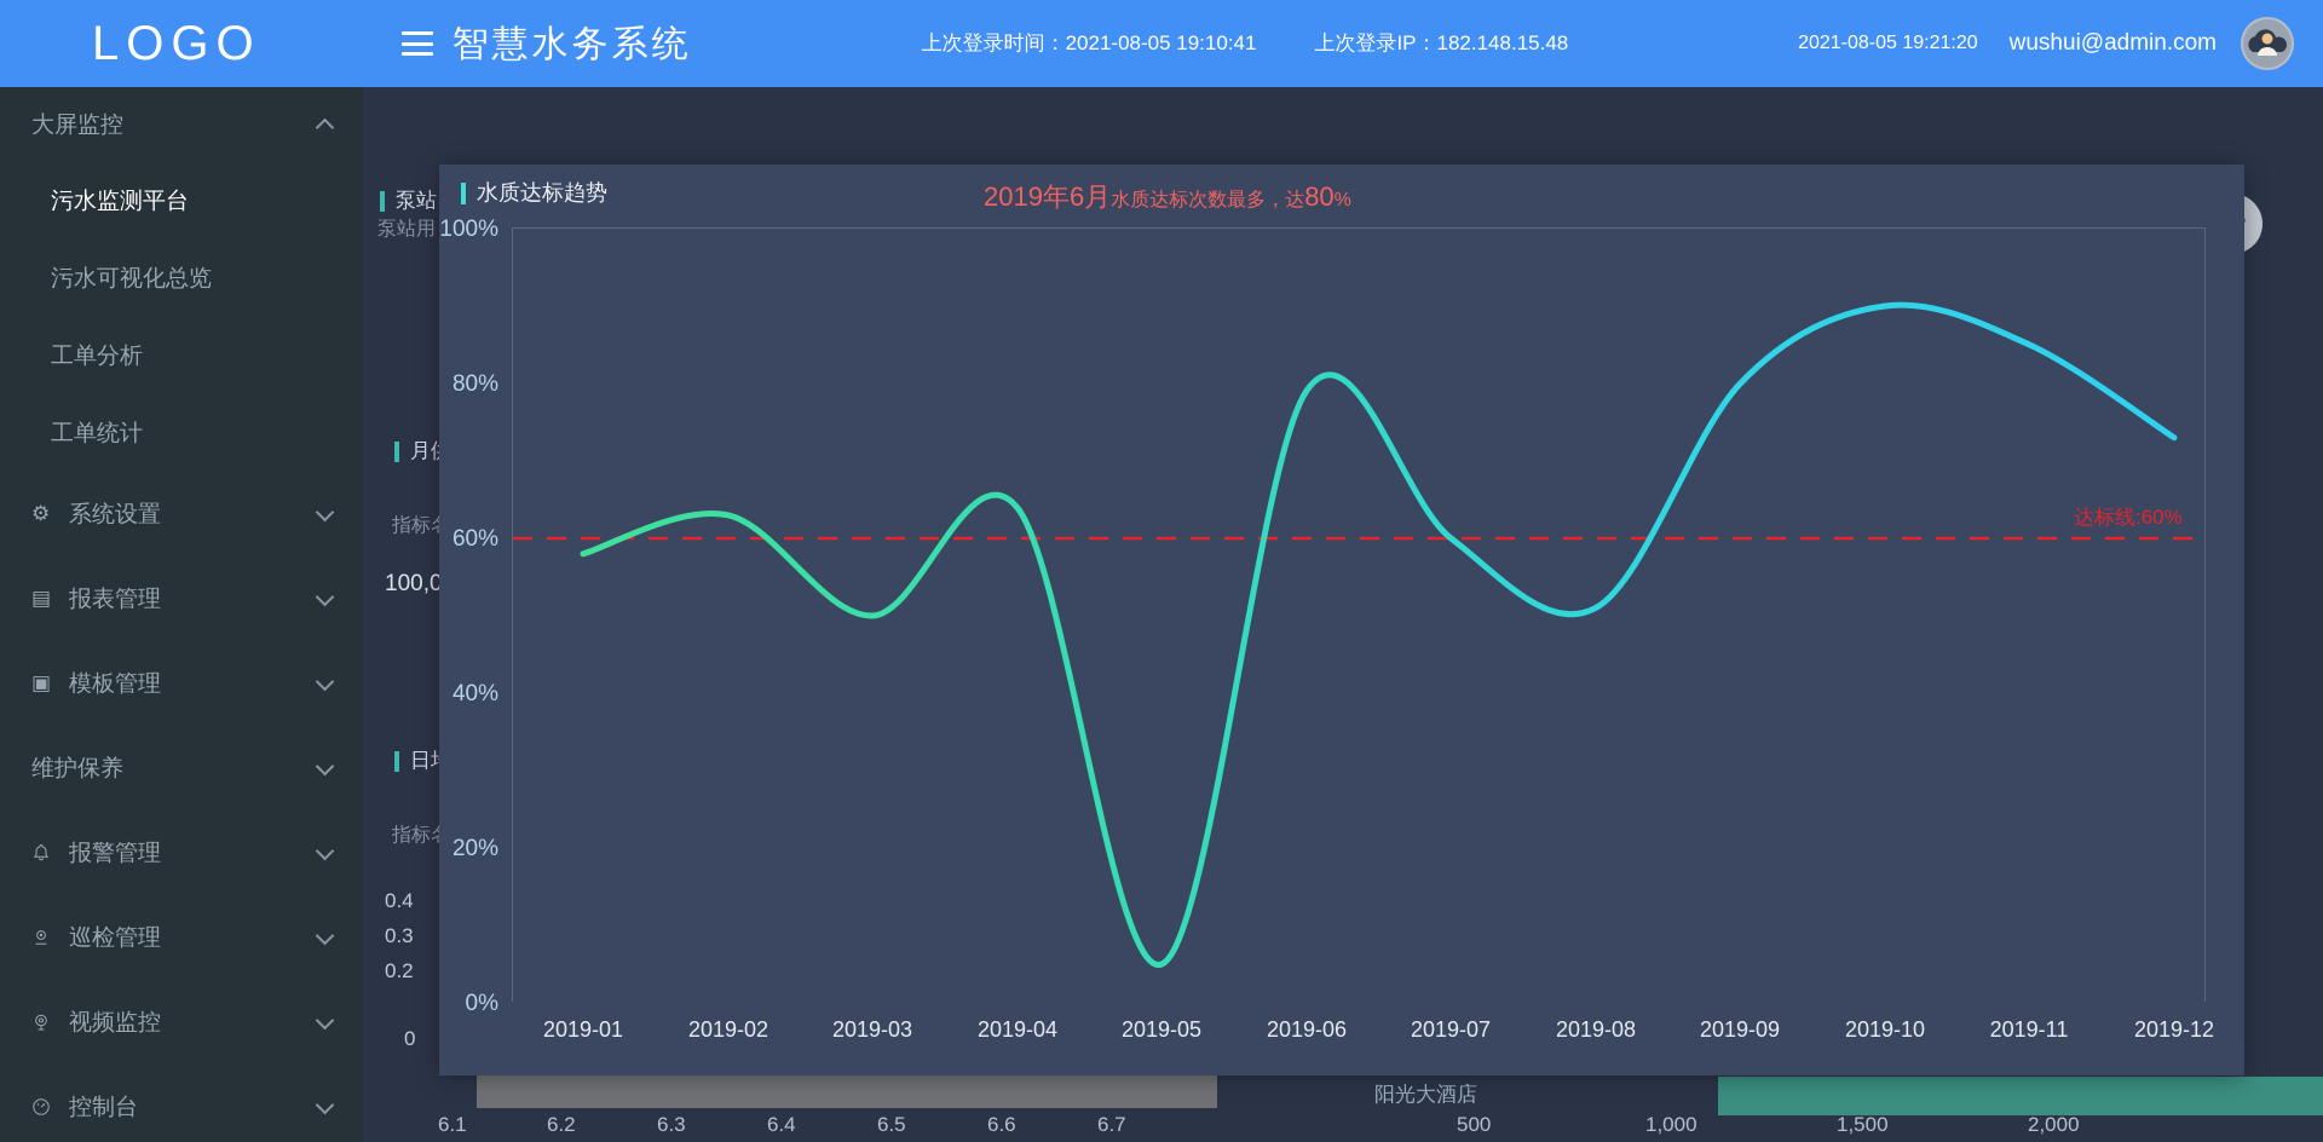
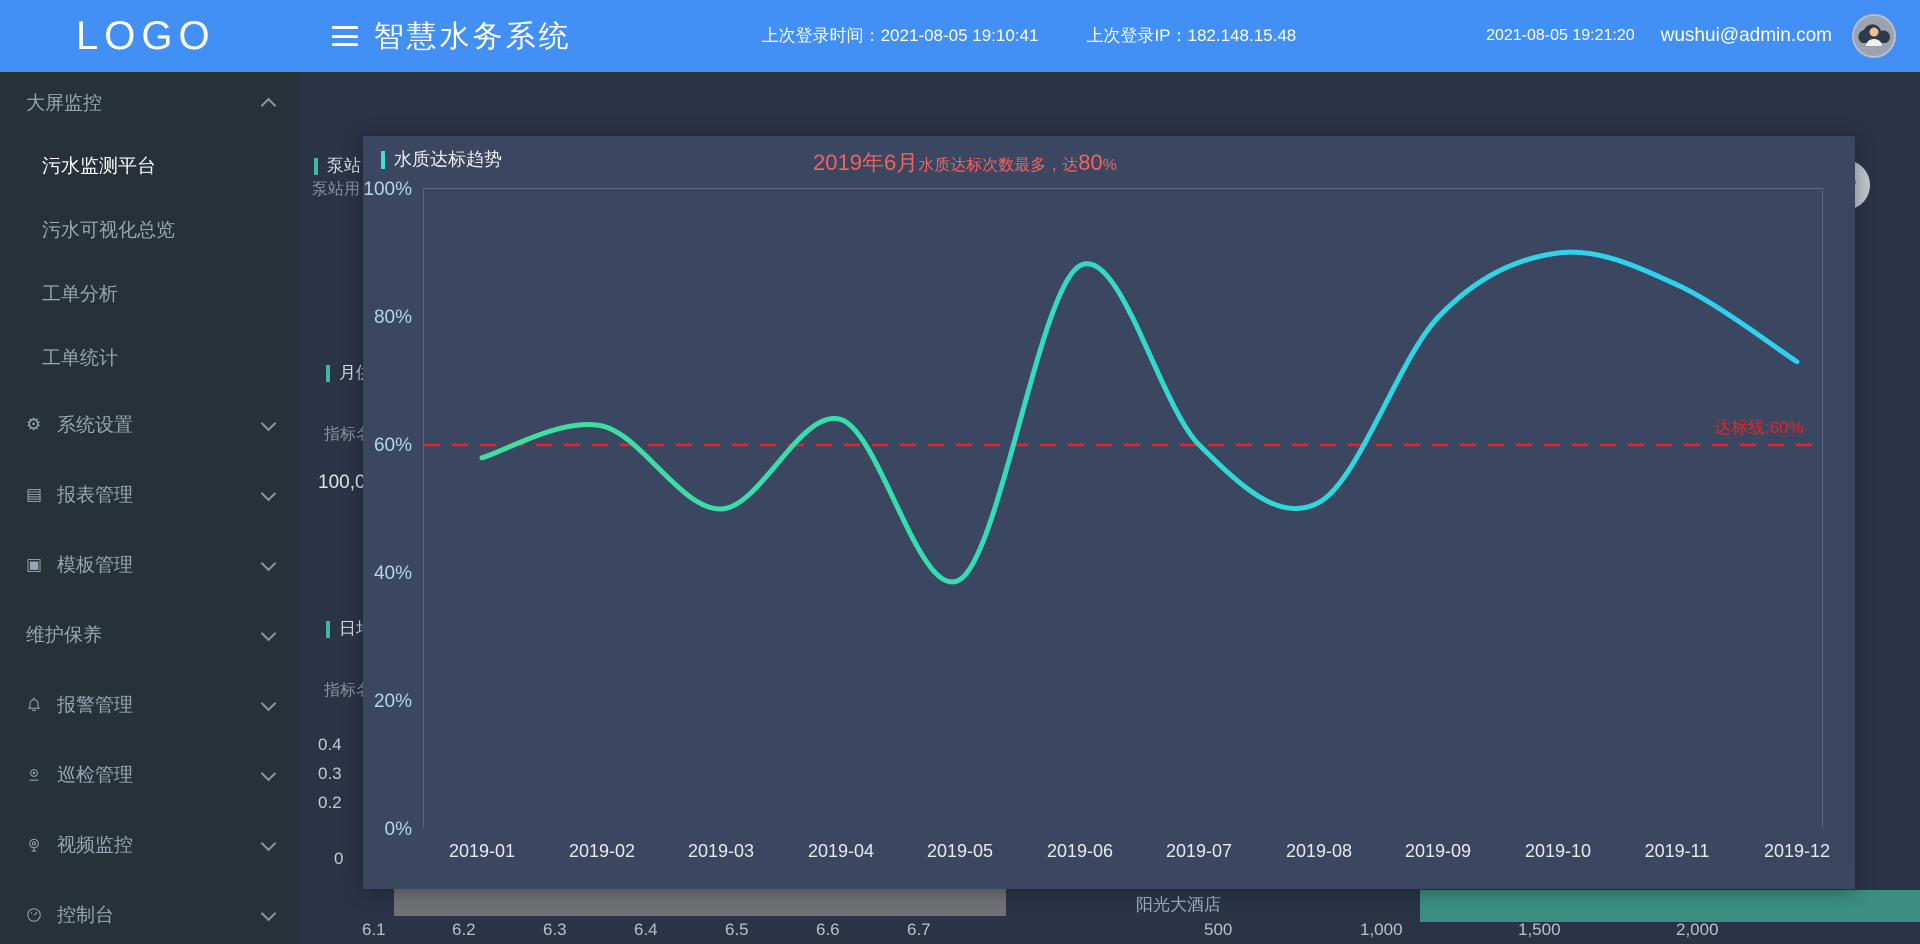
2019-05: 5% -> 39%
2019-06: 79% -> 88%
